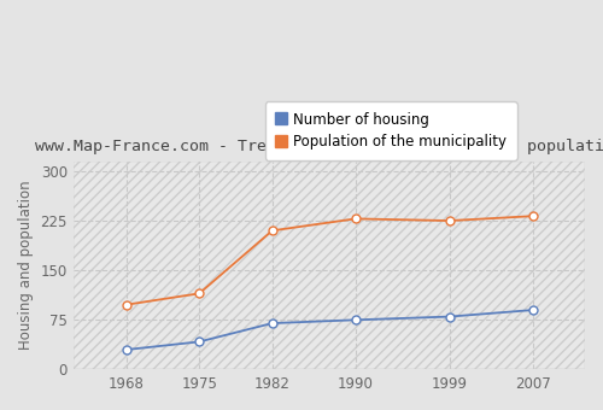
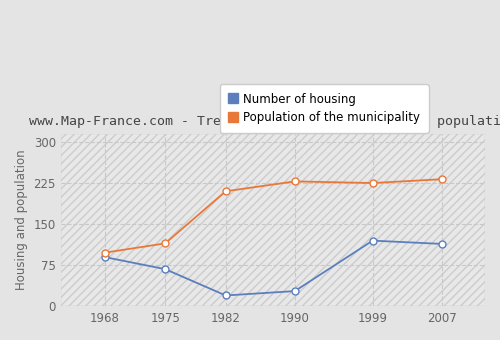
Number of housing/1968: 30 -> 90
Number of housing/1975: 42 -> 68
Number of housing/1982: 70 -> 20
Number of housing/1990: 75 -> 28
Number of housing/1999: 80 -> 120
Number of housing/2007: 90 -> 114
